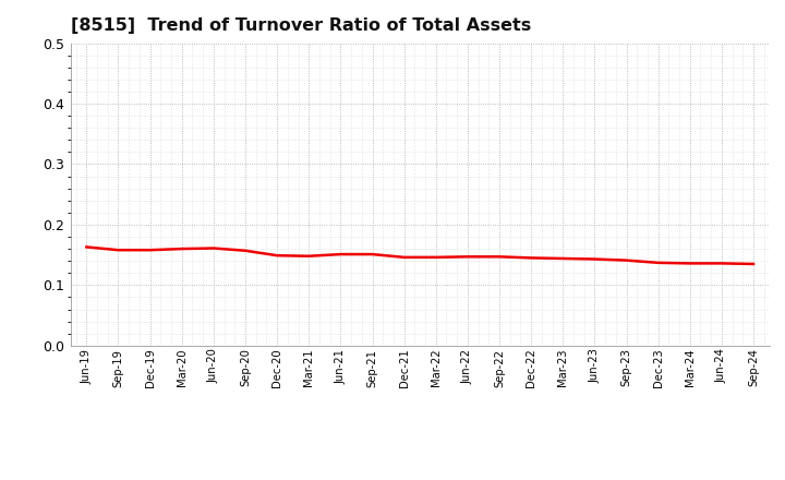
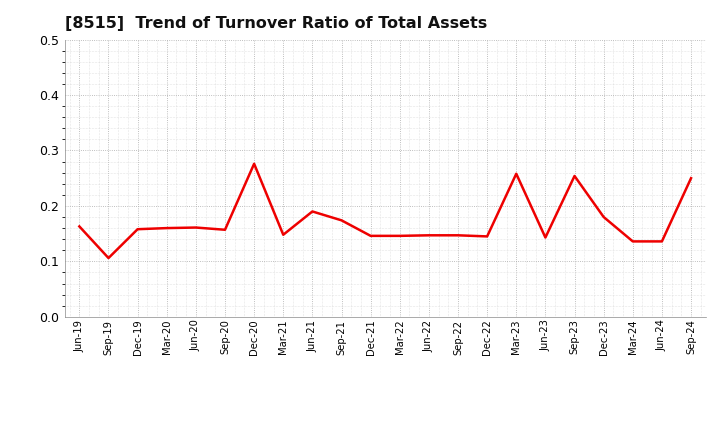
Sep-19: 0.158 -> 0.106
Dec-20: 0.149 -> 0.276
Jun-21: 0.151 -> 0.190
Sep-21: 0.151 -> 0.174
Mar-23: 0.144 -> 0.258
Sep-23: 0.141 -> 0.254
Dec-23: 0.137 -> 0.180
Sep-24: 0.135 -> 0.250
